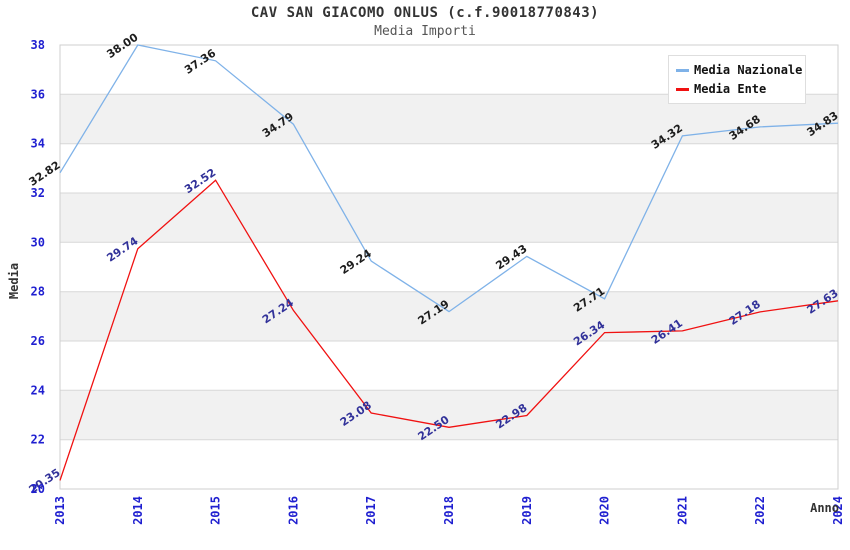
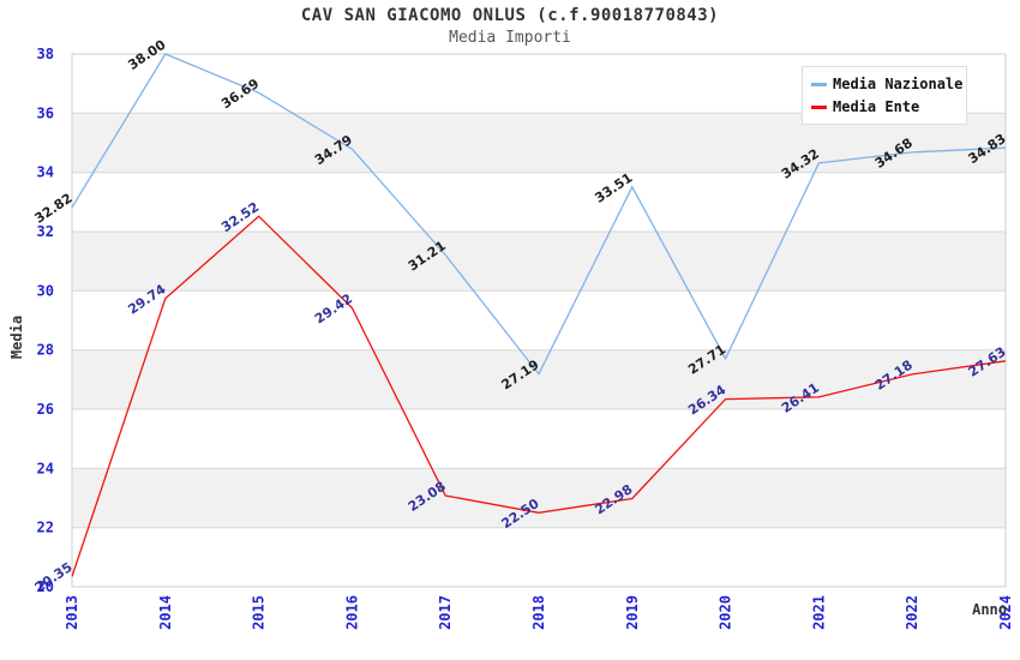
Media Nazionale/2015: 37.36 -> 36.69
Media Ente/2016: 27.24 -> 29.42
Media Nazionale/2017: 29.24 -> 31.21
Media Nazionale/2019: 29.43 -> 33.51
